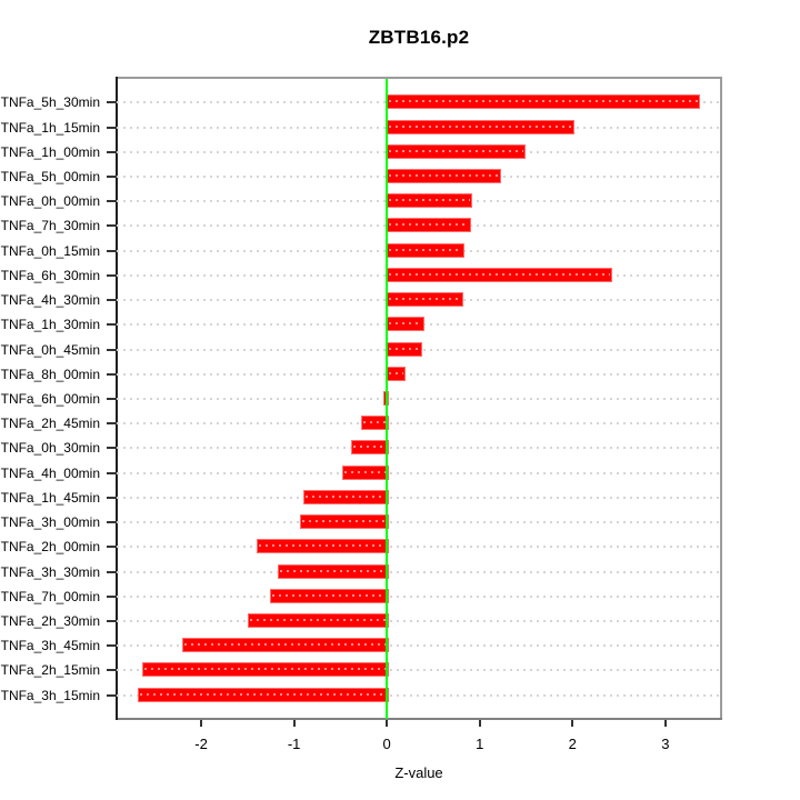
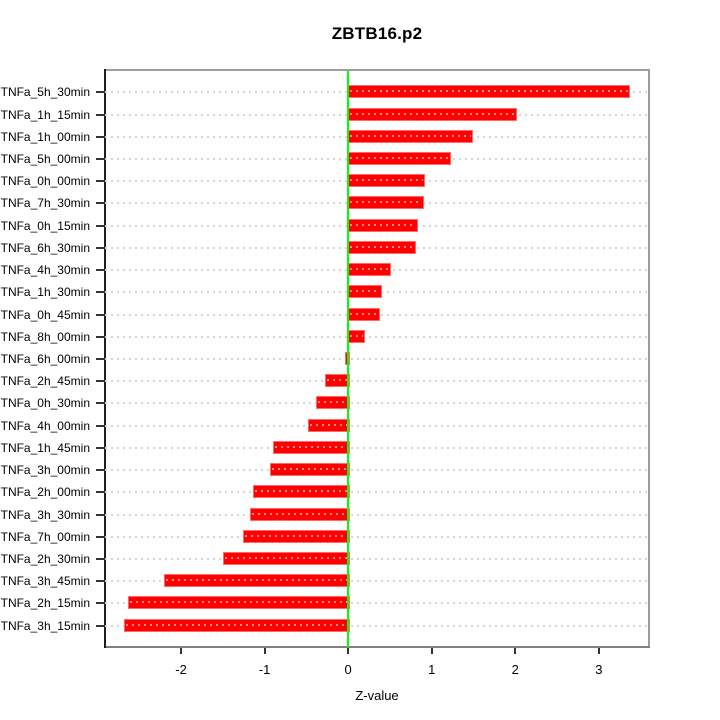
TNFa_6h_30min: 2.4 -> 0.8
TNFa_4h_30min: 0.8 -> 0.5
TNFa_2h_00min: -1.4 -> -1.1
